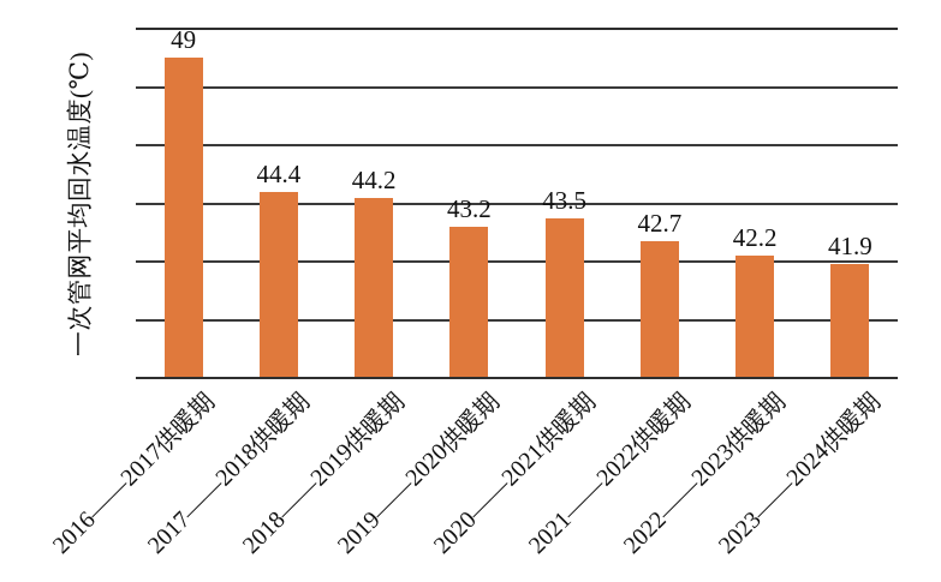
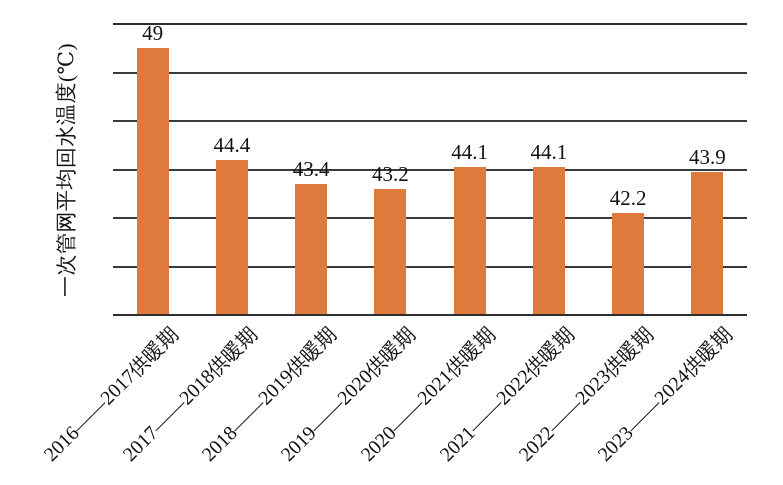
2018——2019供暖期: 44.2 -> 43.4
2020——2021供暖期: 43.5 -> 44.1
2021——2022供暖期: 42.7 -> 44.1
2023——2024供暖期: 41.9 -> 43.9
